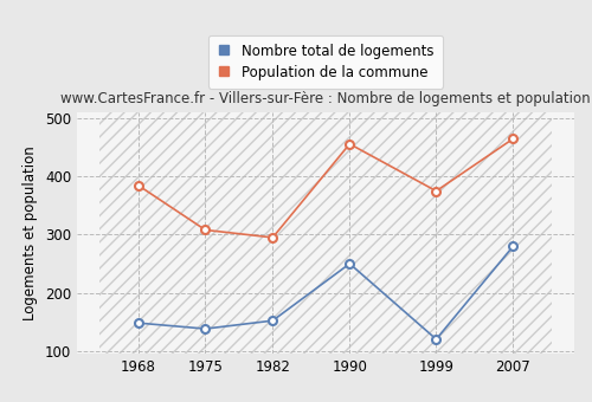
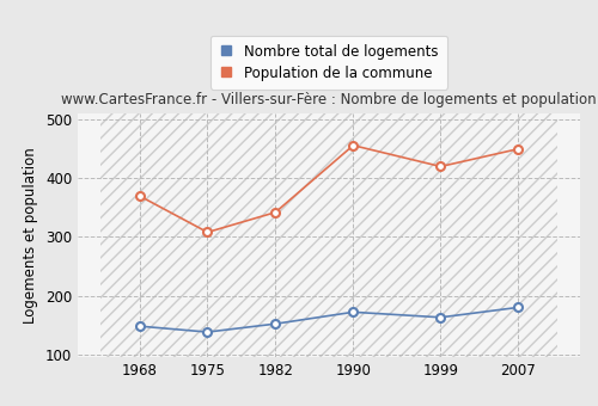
Population de la commune/1968: 385 -> 370
Population de la commune/1982: 295 -> 342
Nombre total de logements/1990: 250 -> 172
Nombre total de logements/1999: 120 -> 163
Population de la commune/1999: 375 -> 420
Nombre total de logements/2007: 280 -> 180
Population de la commune/2007: 465 -> 450
